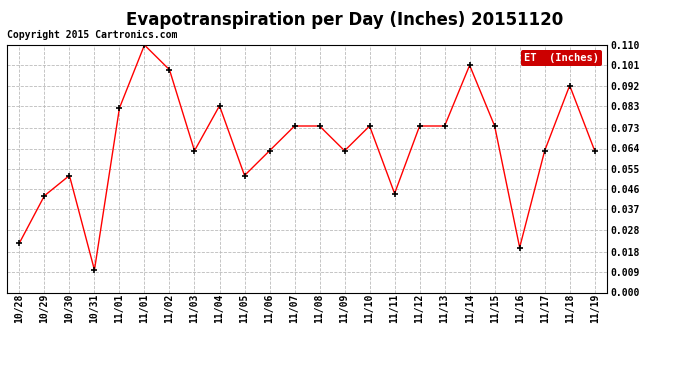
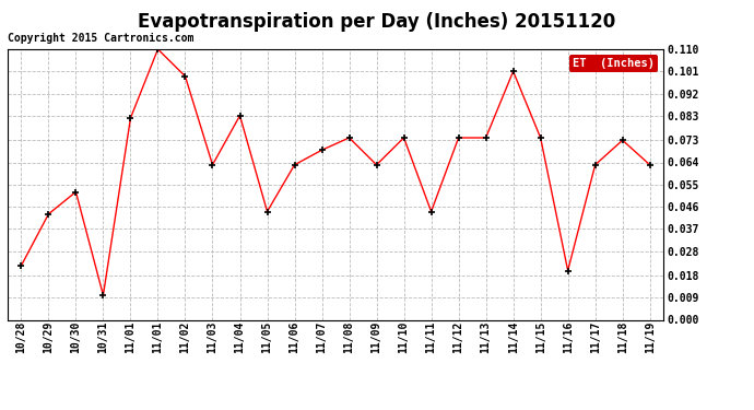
11/05: 0.052 -> 0.044
11/07: 0.074 -> 0.069
11/18: 0.092 -> 0.073
